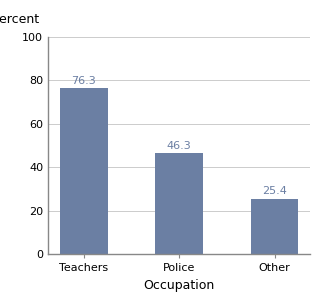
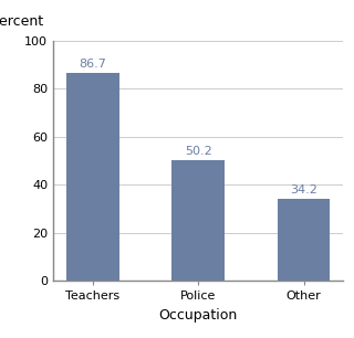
Teachers: 76.3 -> 86.7
Police: 46.3 -> 50.2
Other: 25.4 -> 34.2
